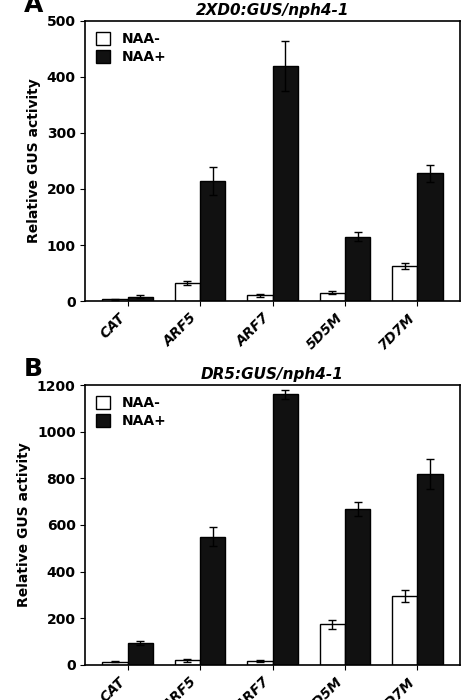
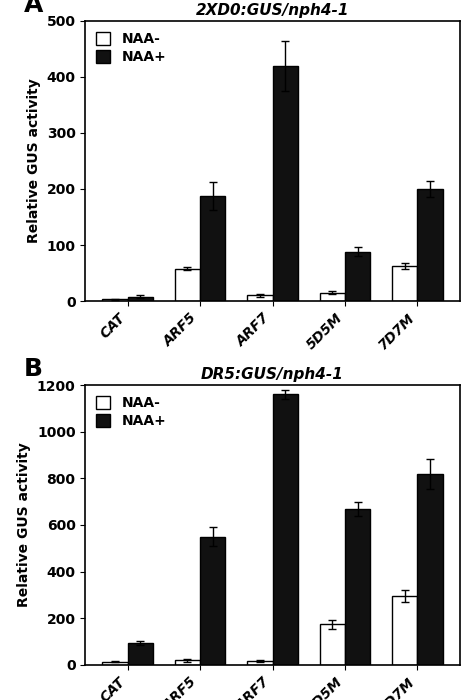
2XD0:GUS/nph4-1/NAA-/ARF5: 32 -> 58
2XD0:GUS/nph4-1/NAA+/ARF5: 215 -> 188
2XD0:GUS/nph4-1/NAA+/5D5M: 115 -> 88
2XD0:GUS/nph4-1/NAA+/7D7M: 228 -> 200
